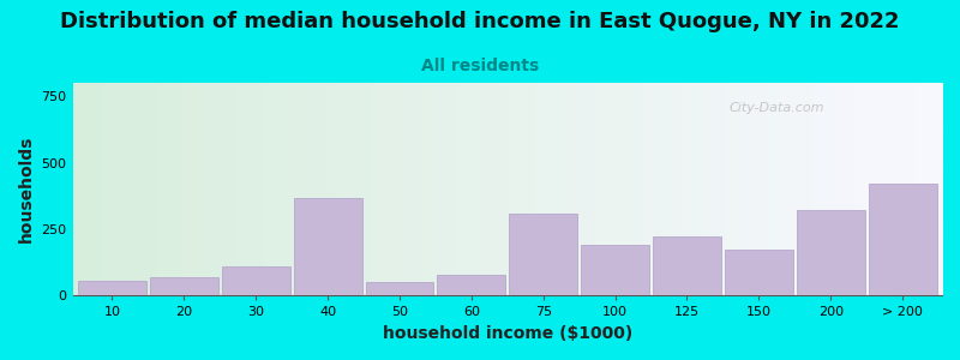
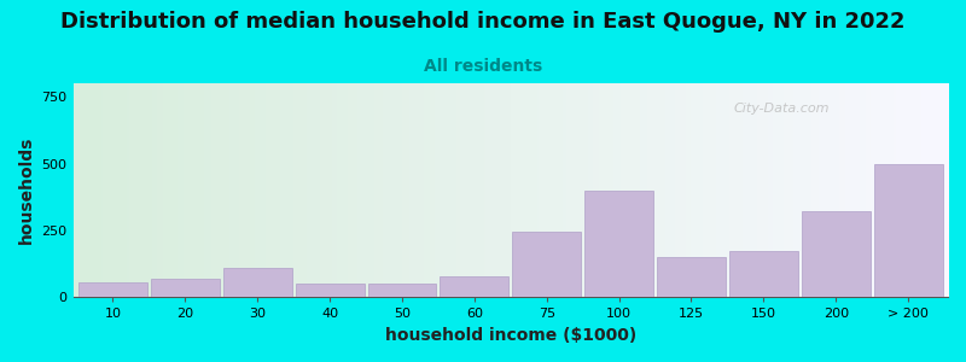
40: 365 -> 50
75: 310 -> 245
100: 190 -> 400
125: 225 -> 150
> 200: 420 -> 500
